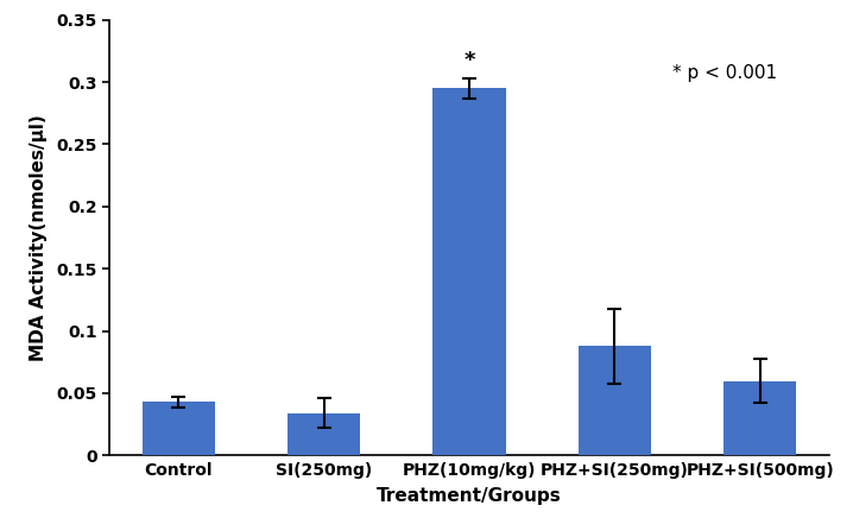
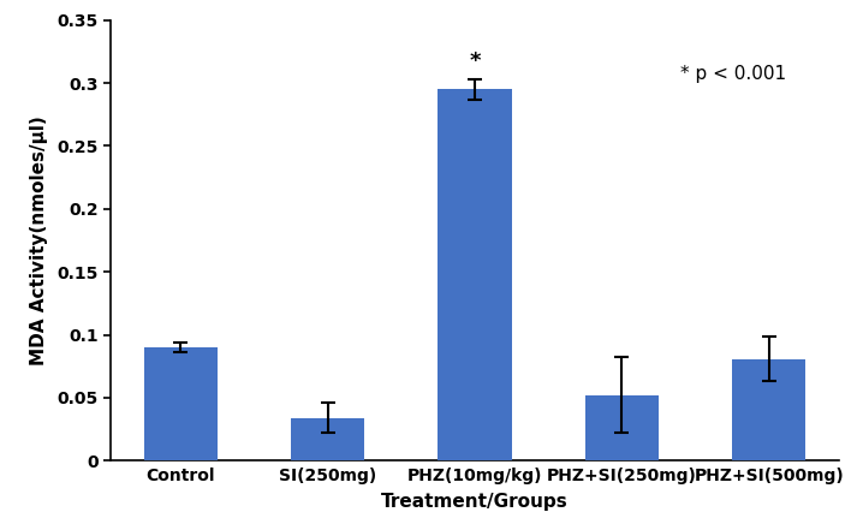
Control: 0.043 -> 0.090
PHZ+SI(250mg): 0.088 -> 0.052
PHZ+SI(500mg): 0.060 -> 0.081
